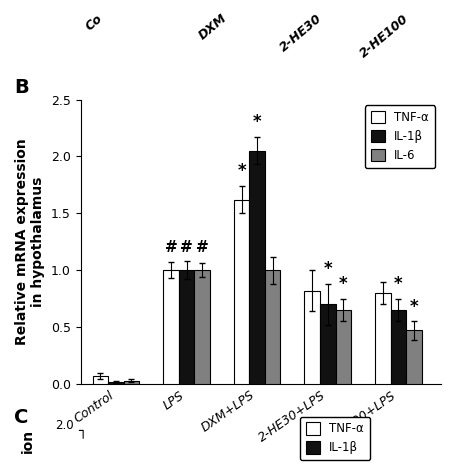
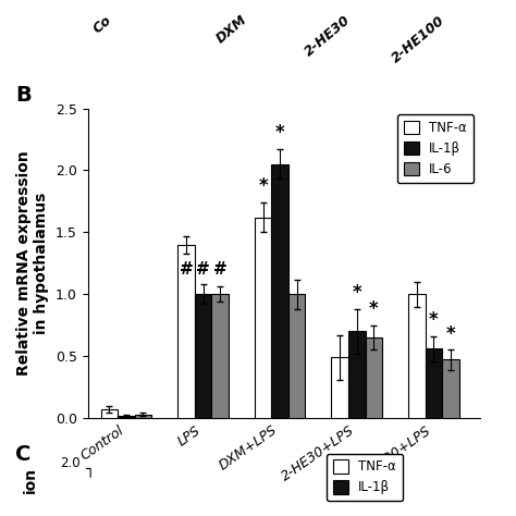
TNF-α/LPS: 1.00 -> 1.40
TNF-α/2-HE30+LPS: 0.82 -> 0.49
TNF-α/2-HE100+LPS: 0.80 -> 1.00
IL-1β/2-HE100+LPS: 0.65 -> 0.56
